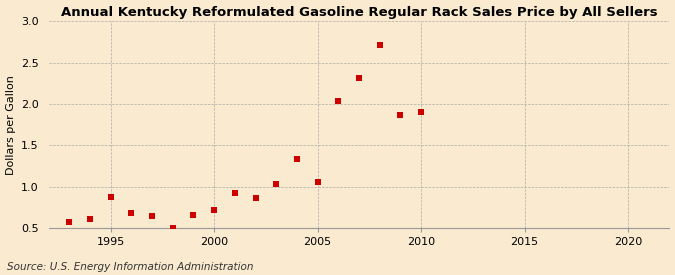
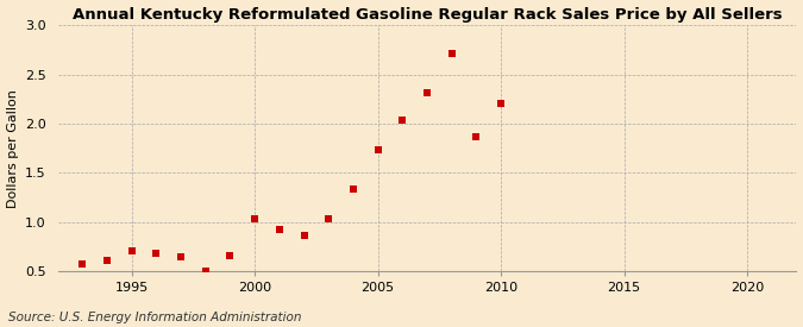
1995: 0.88 -> 0.71
2000: 0.72 -> 1.03
2005: 1.06 -> 1.73
2010: 1.90 -> 2.21
